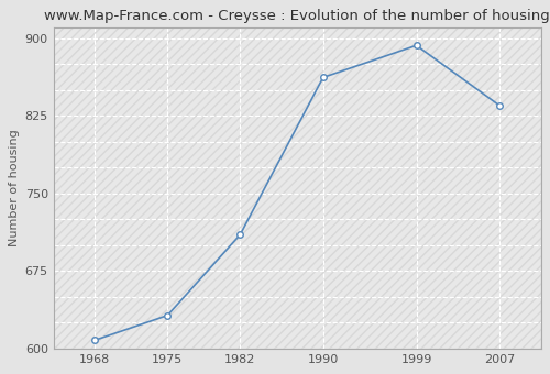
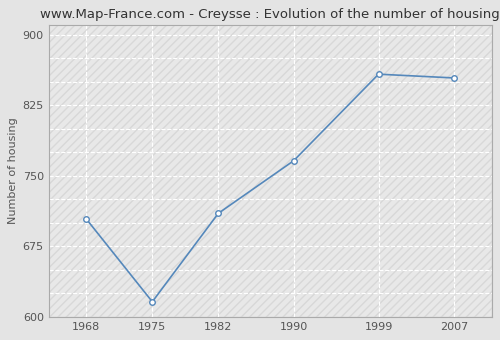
1968: 608 -> 704
1975: 632 -> 616
1990: 862 -> 766
1999: 893 -> 858
2007: 835 -> 854
